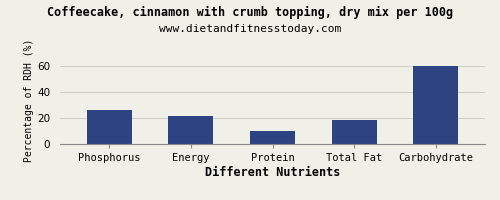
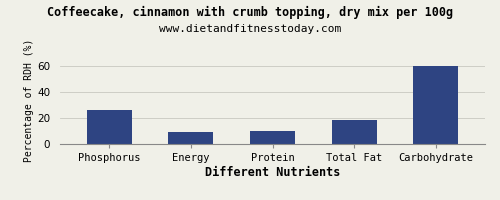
Energy: 22 -> 9
